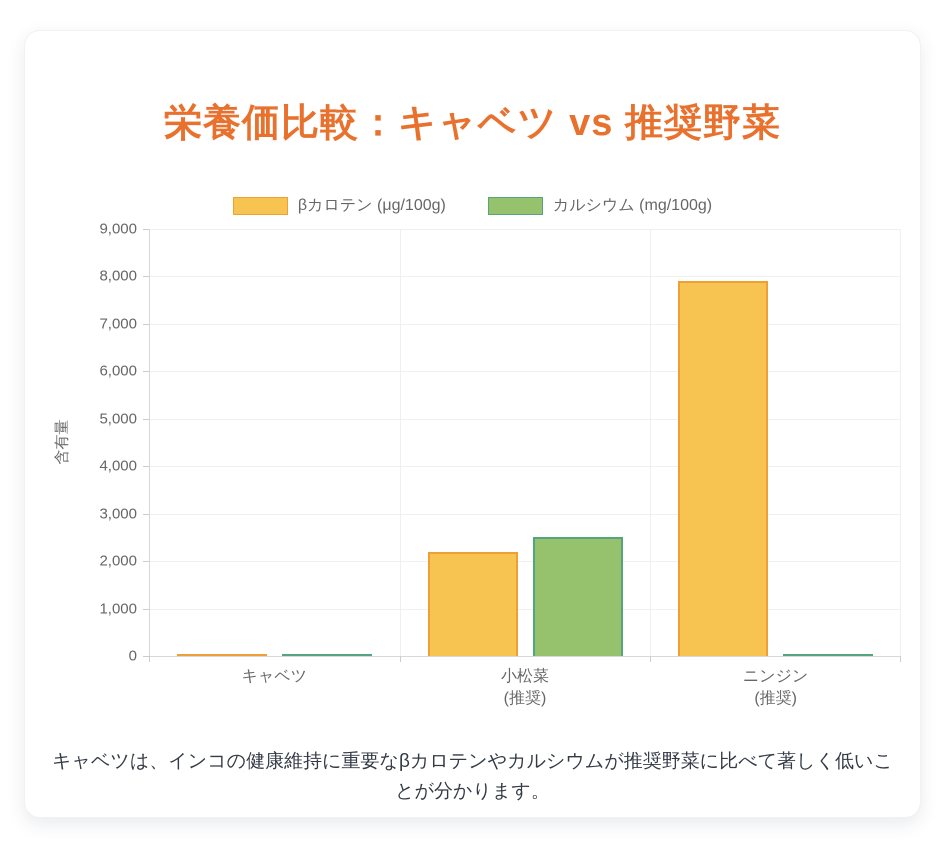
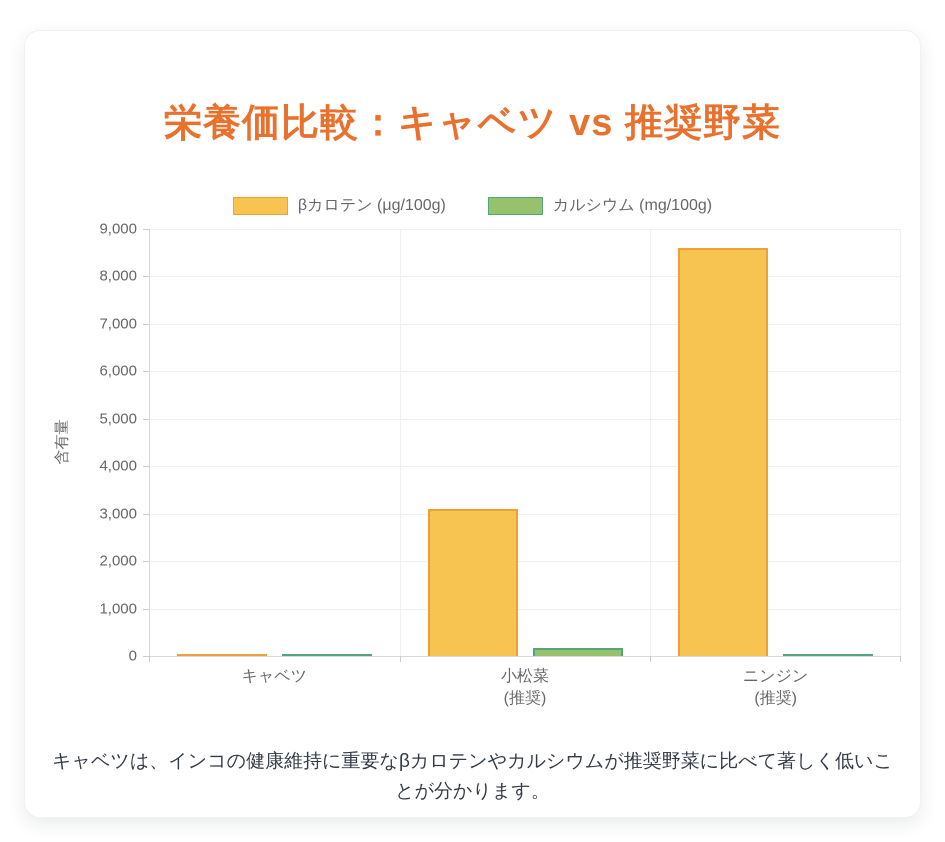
βカロテン (μg/100g)/小松菜 (推奨): 2200 -> 3100
カルシウム (mg/100g)/小松菜 (推奨): 2500 -> 200
βカロテン (μg/100g)/ニンジン (推奨): 7900 -> 8600
